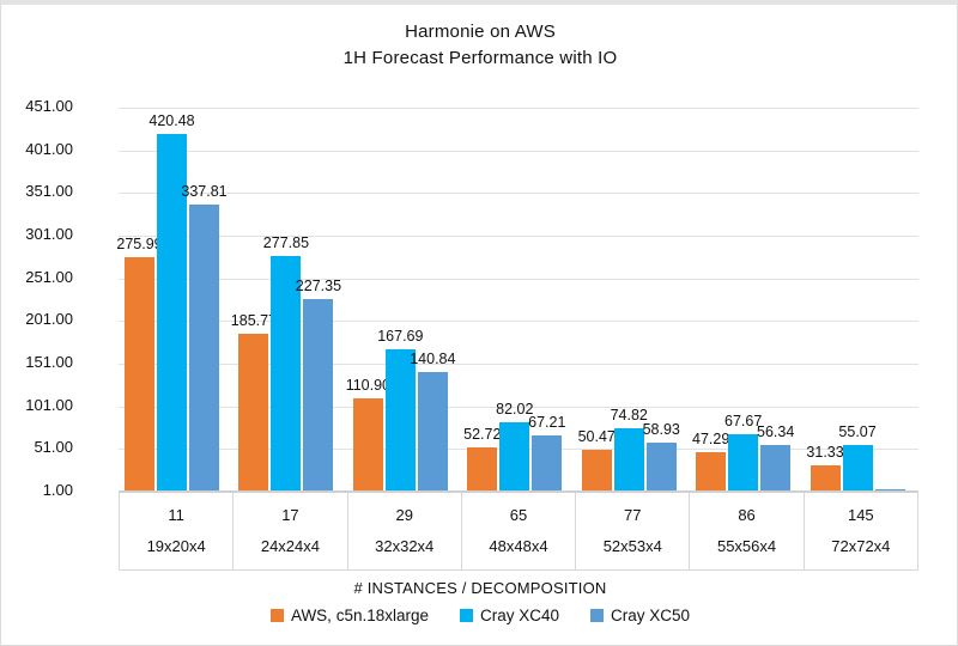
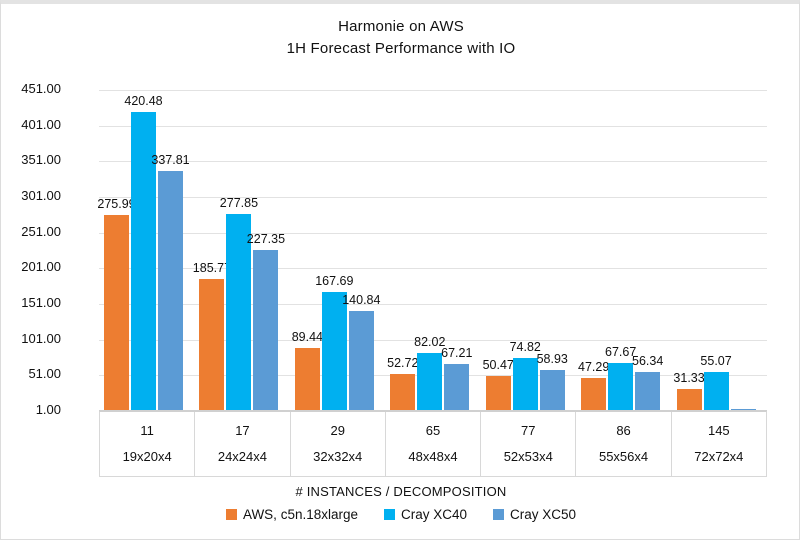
AWS, c5n.18xlarge/29: 110.90 -> 89.44
